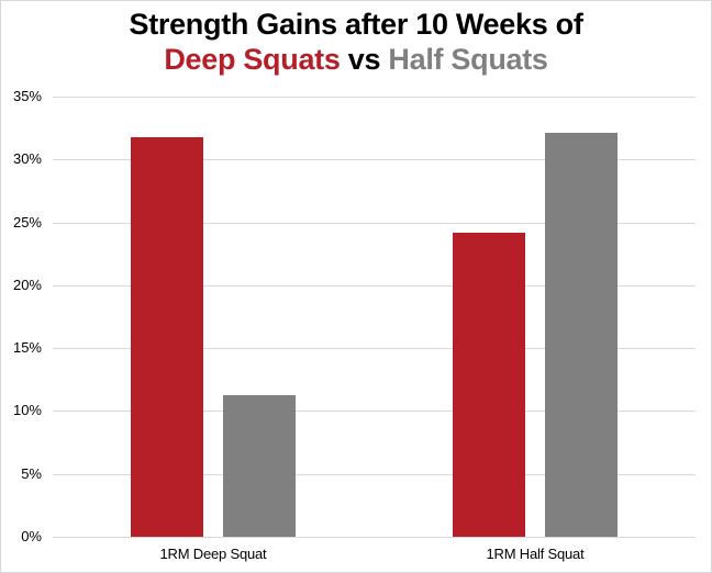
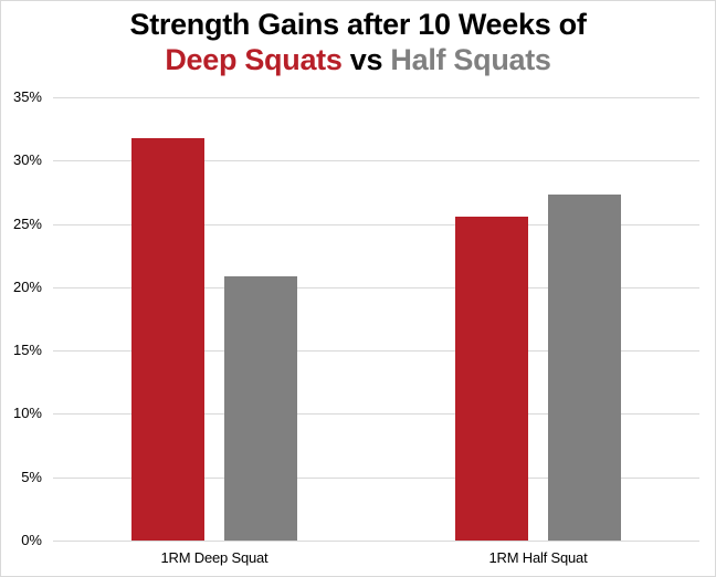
Half Squats/1RM Deep Squat: 11.3% -> 20.9%
Deep Squats/1RM Half Squat: 24.2% -> 25.6%
Half Squats/1RM Half Squat: 32.1% -> 27.3%
